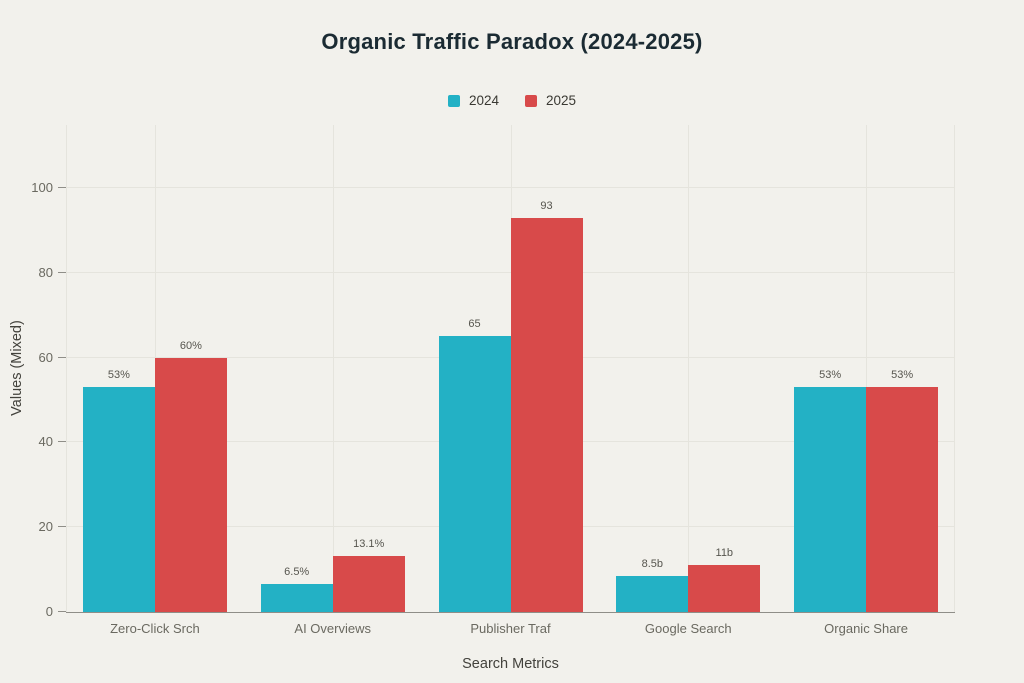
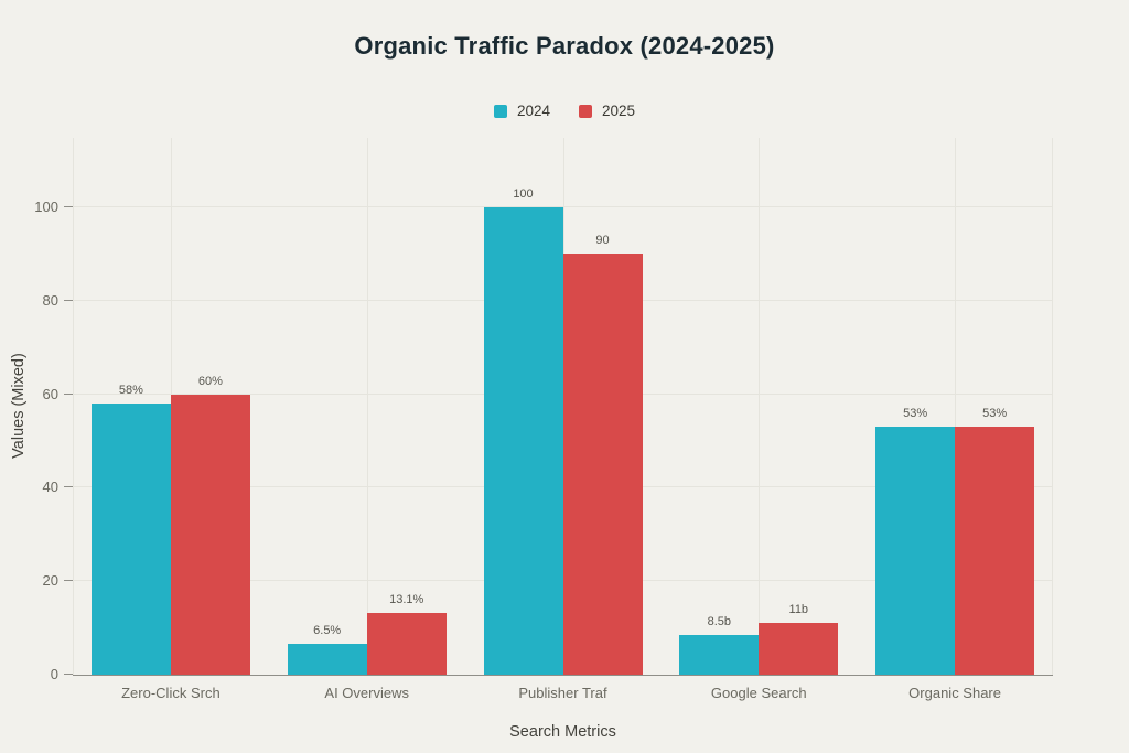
2024/Zero-Click Srch: 53% -> 58%
2024/Publisher Traf: 65 -> 100
2025/Publisher Traf: 93 -> 90
